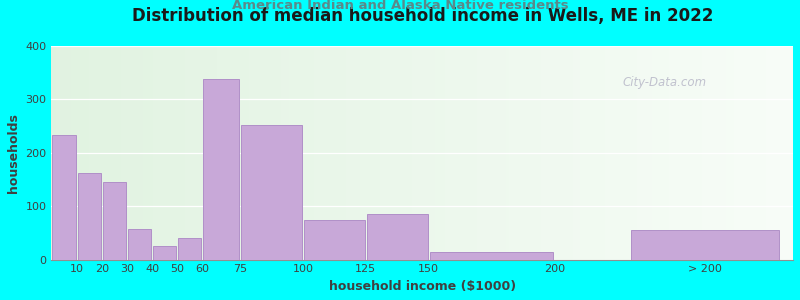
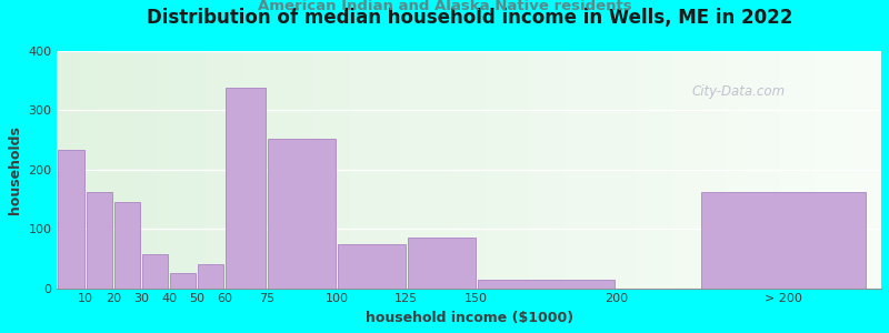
> 200: 55 -> 162
